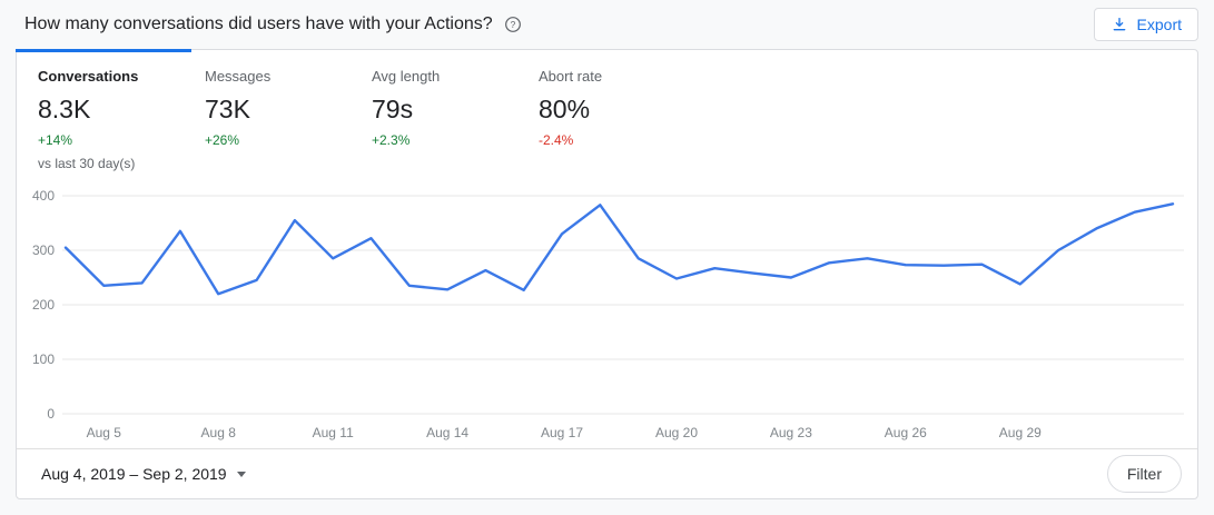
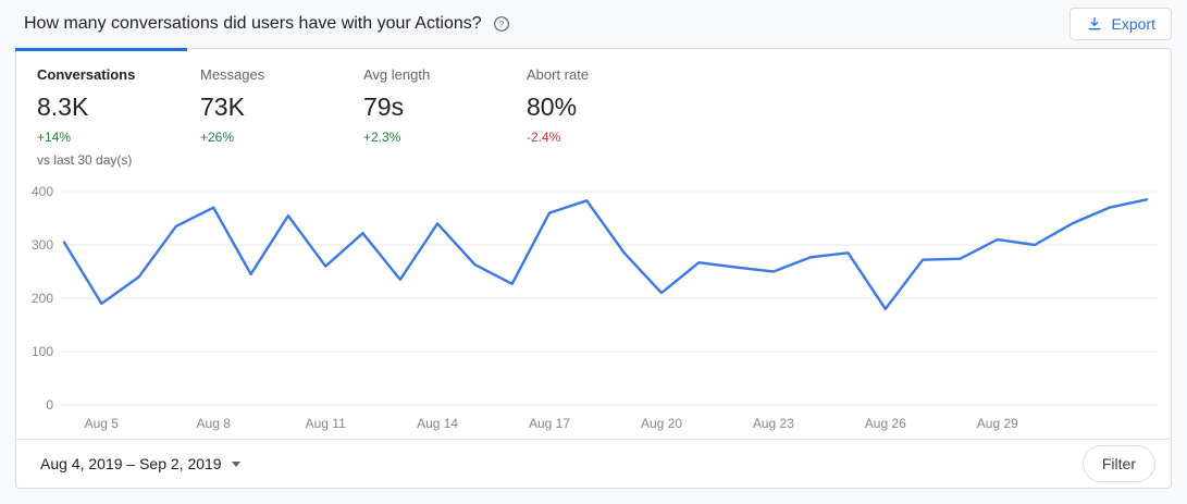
Aug 5: 240 -> 190
Aug 8: 220 -> 370
Aug 11: 280 -> 260
Aug 14: 230 -> 340
Aug 17: 330 -> 360
Aug 20: 250 -> 210
Aug 26: 270 -> 180
Aug 29: 240 -> 310
